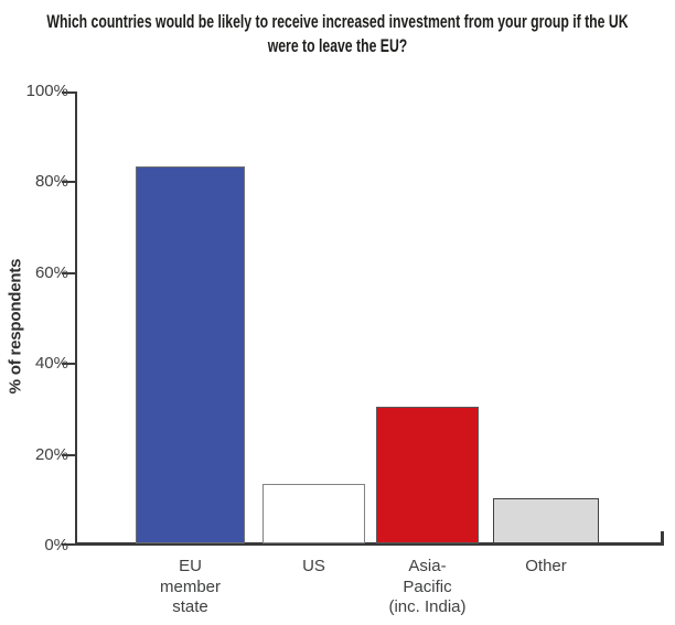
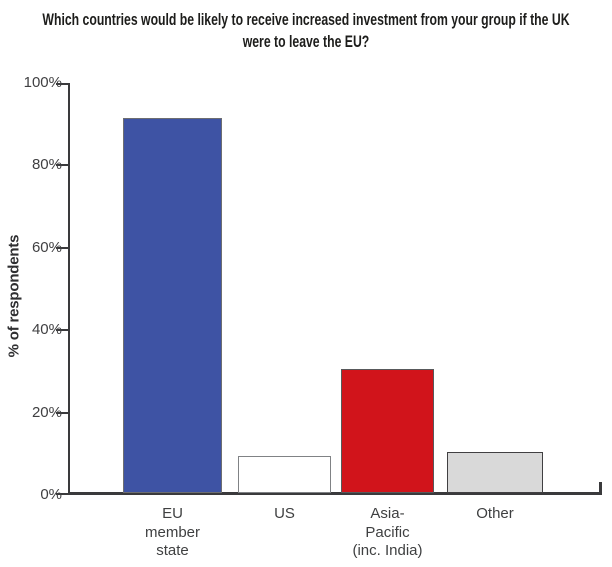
EU member state: 83% -> 91%
US: 13% -> 9%
